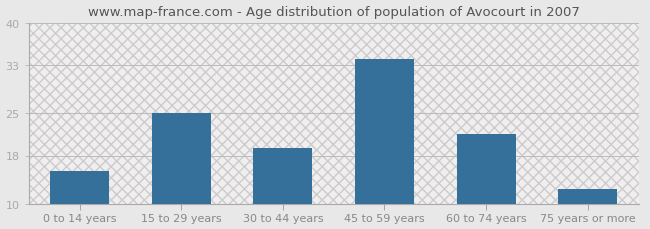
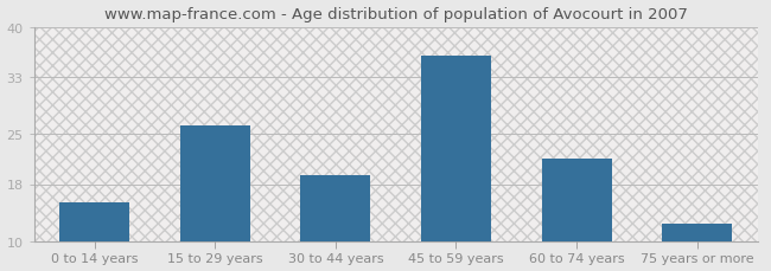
15 to 29 years: 25.0 -> 26.2
45 to 59 years: 34.0 -> 36.0
